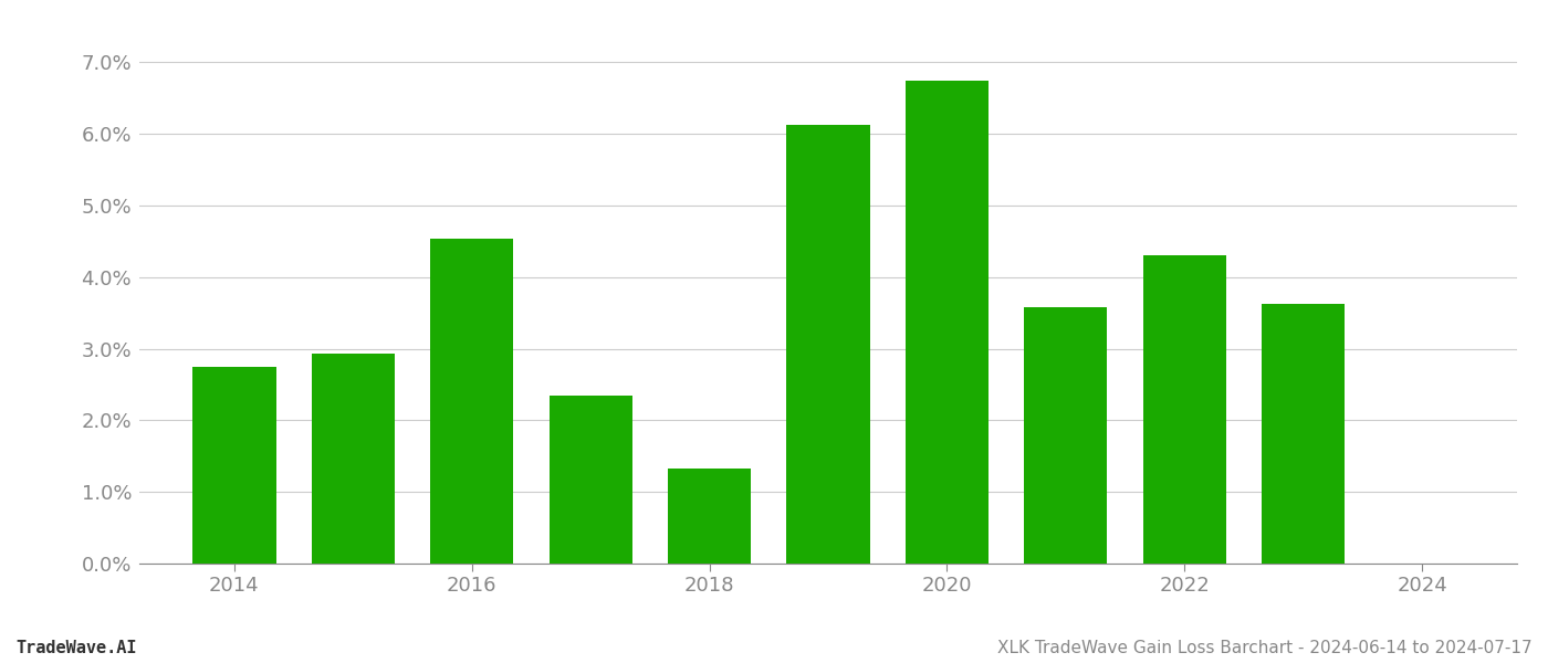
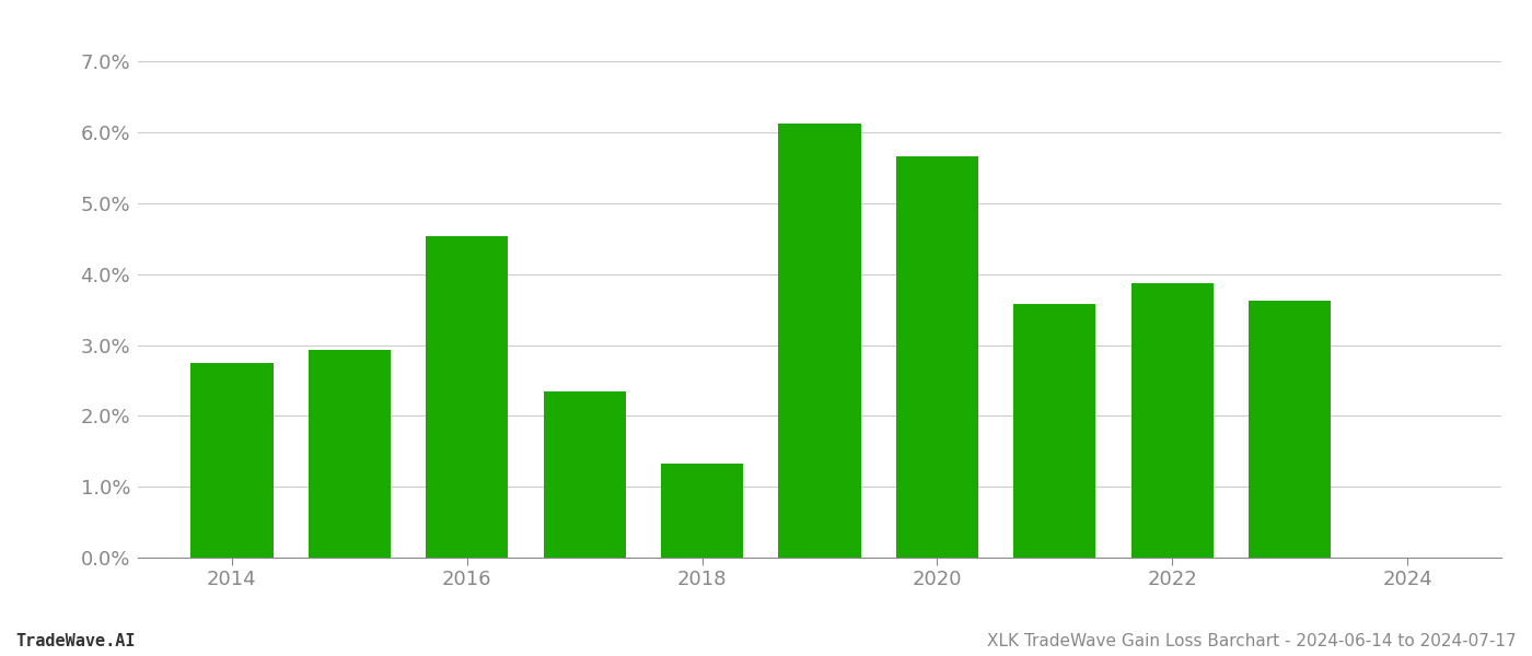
2020: 6.75% -> 5.66%
2022: 4.30% -> 3.88%
